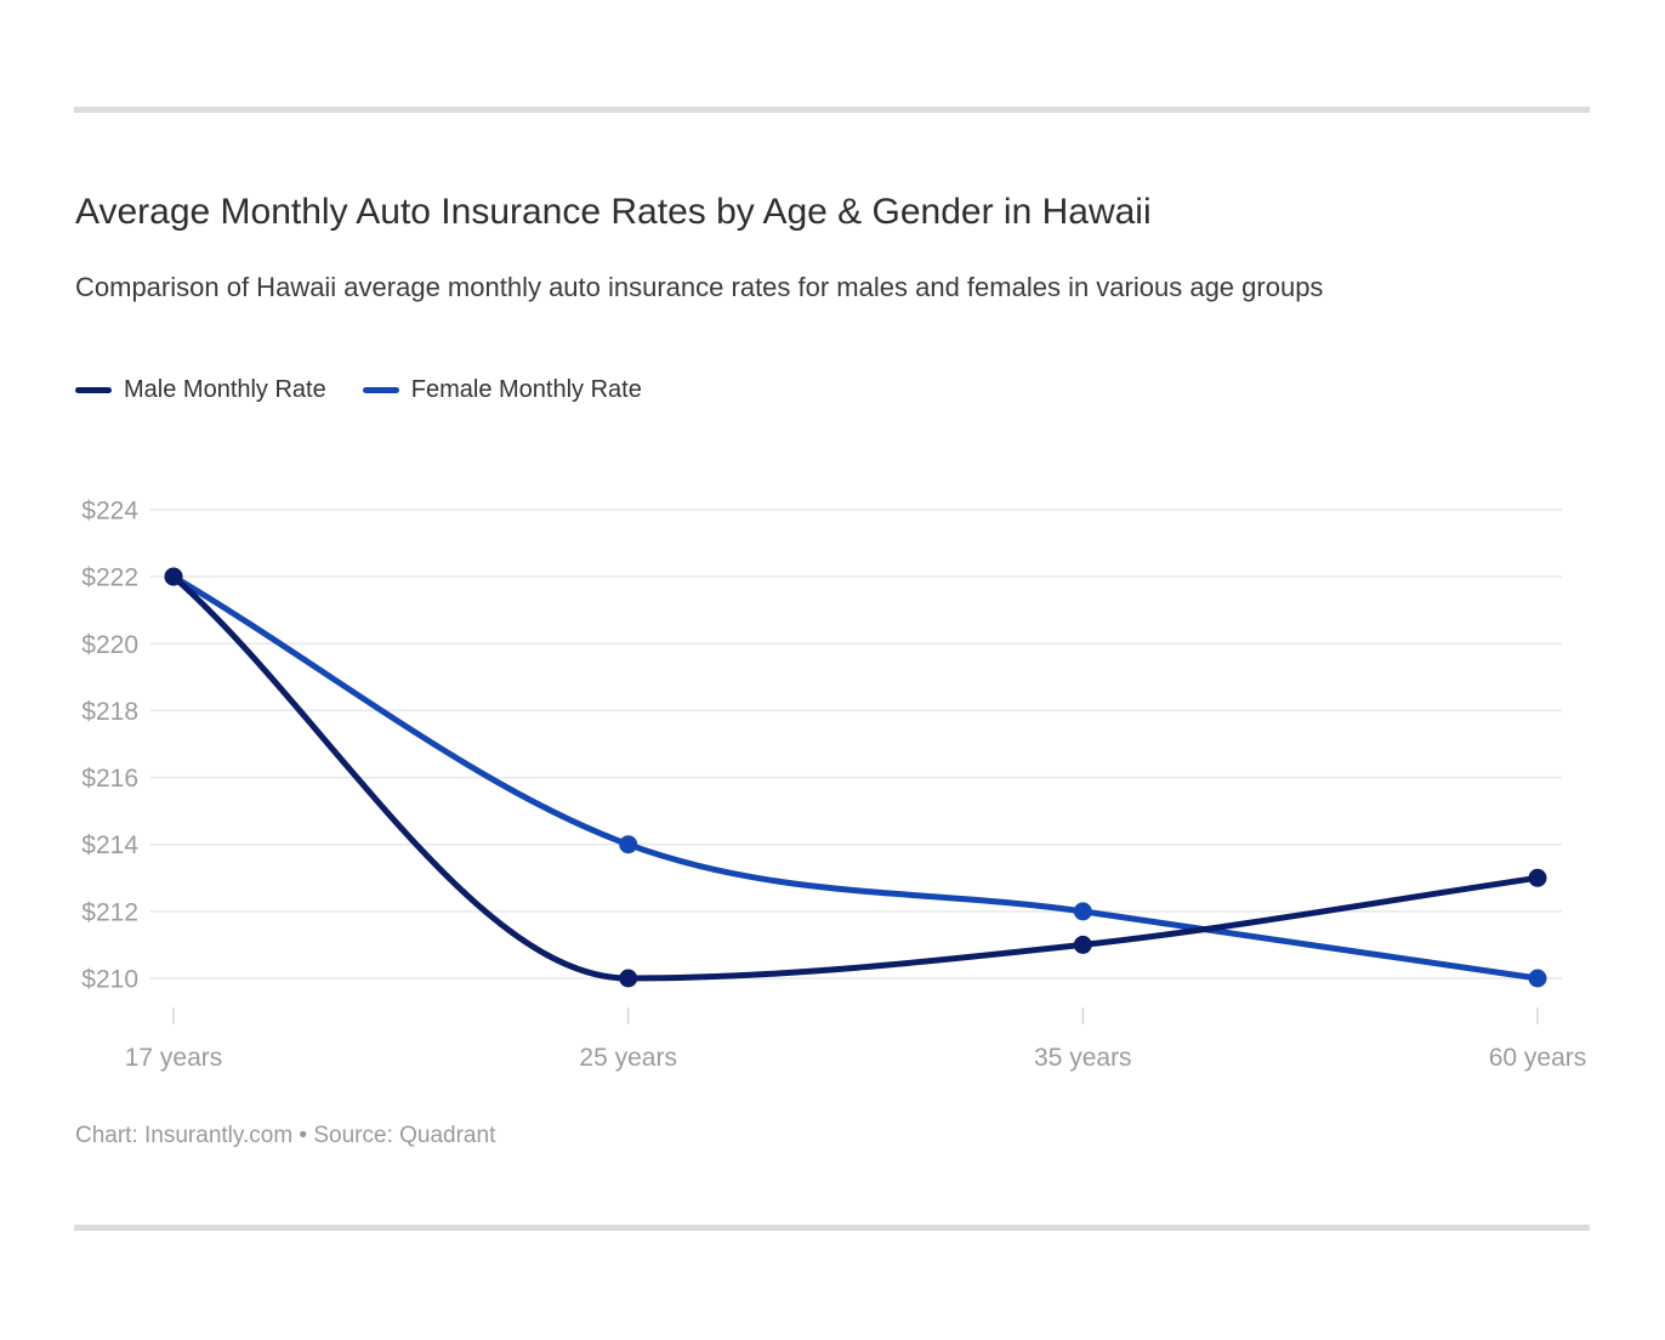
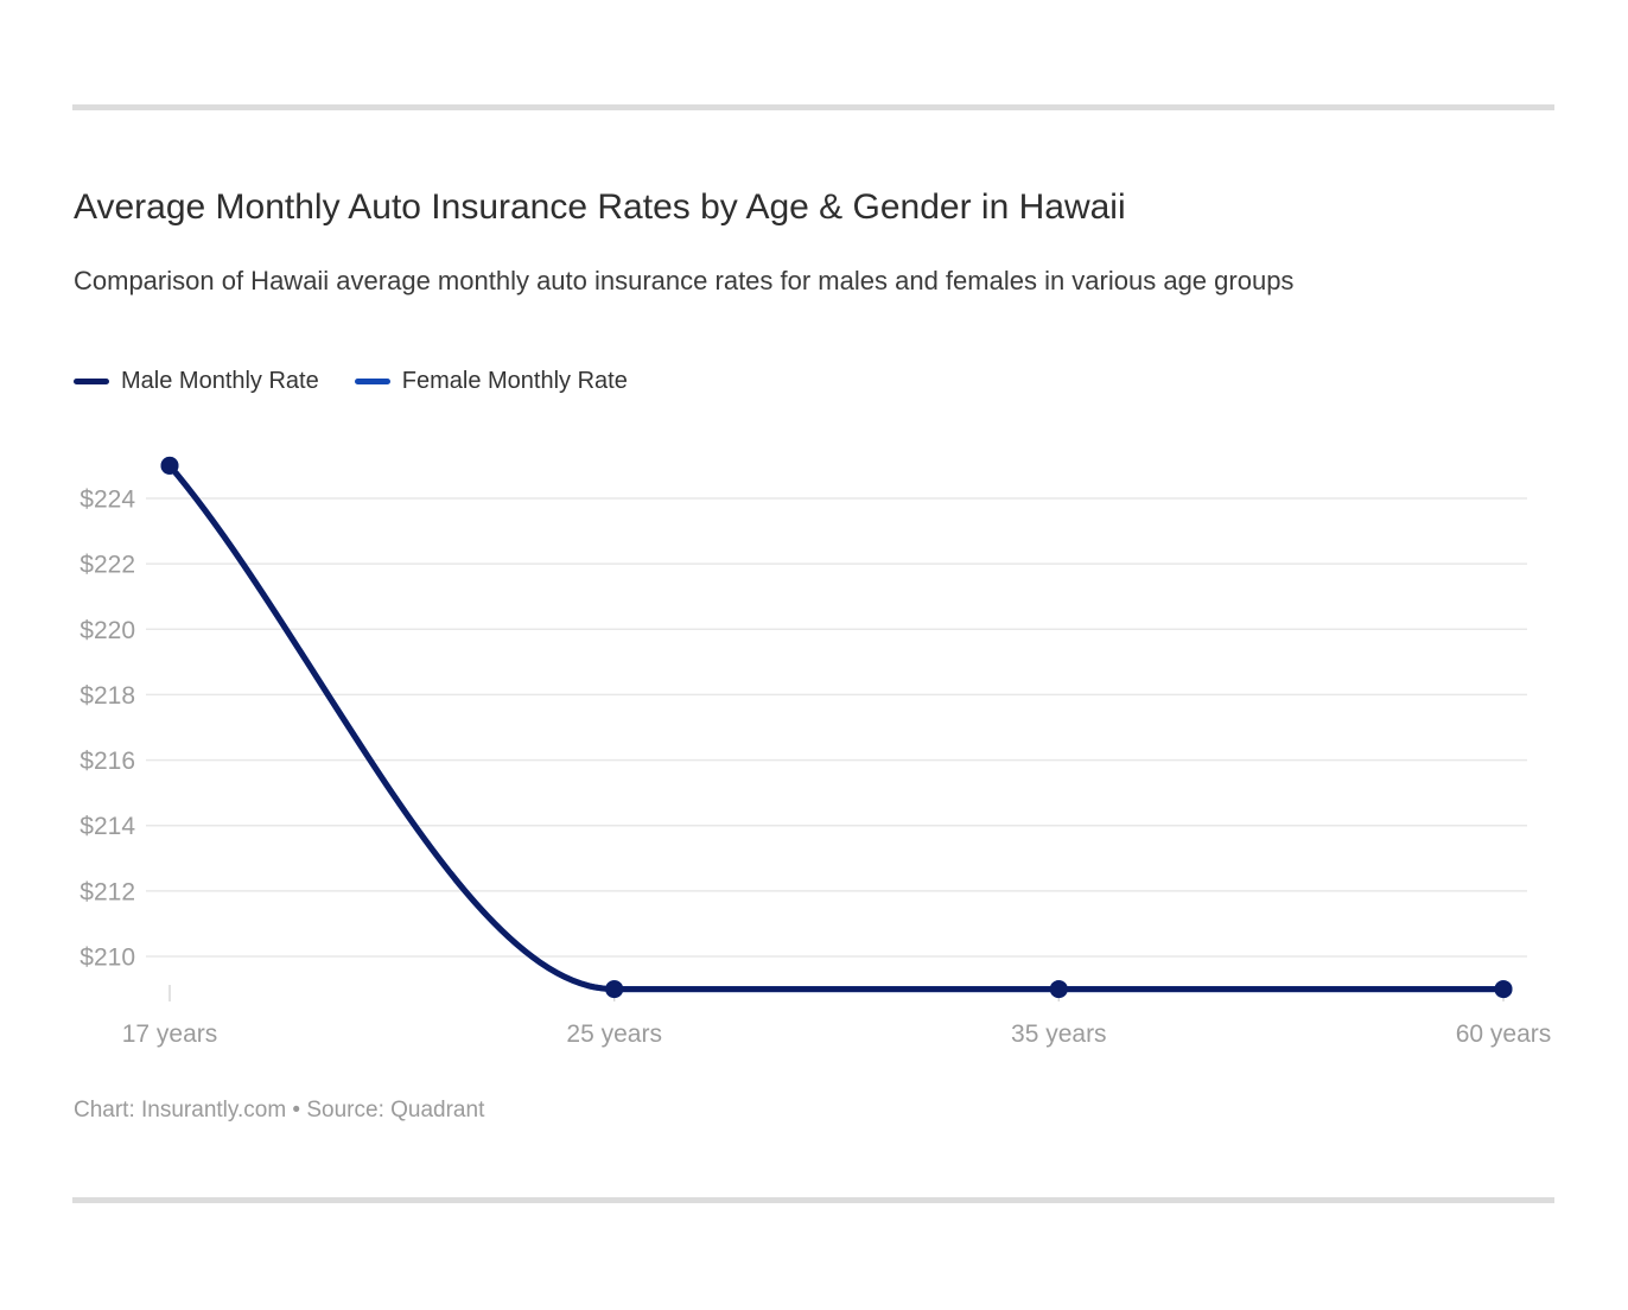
Male Monthly Rate/17 years: $222 -> $225
Female Monthly Rate/17 years: $222 -> $225
Male Monthly Rate/25 years: $210 -> $209
Female Monthly Rate/25 years: $214 -> $209
Male Monthly Rate/35 years: $211 -> $209
Female Monthly Rate/35 years: $212 -> $209
Male Monthly Rate/60 years: $213 -> $209
Female Monthly Rate/60 years: $210 -> $209
